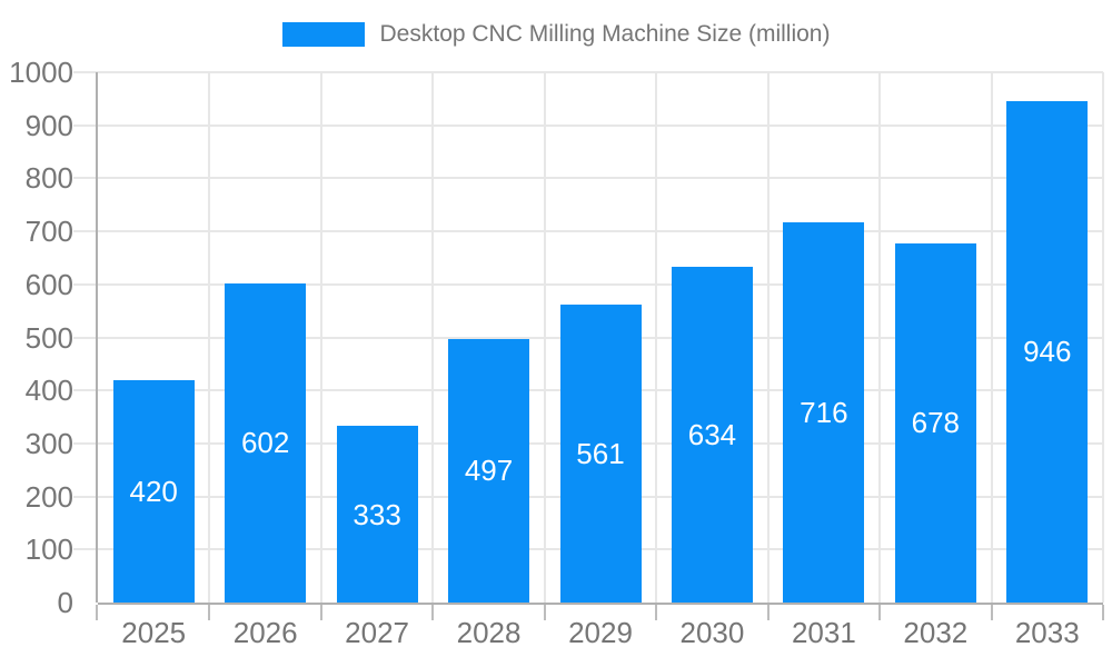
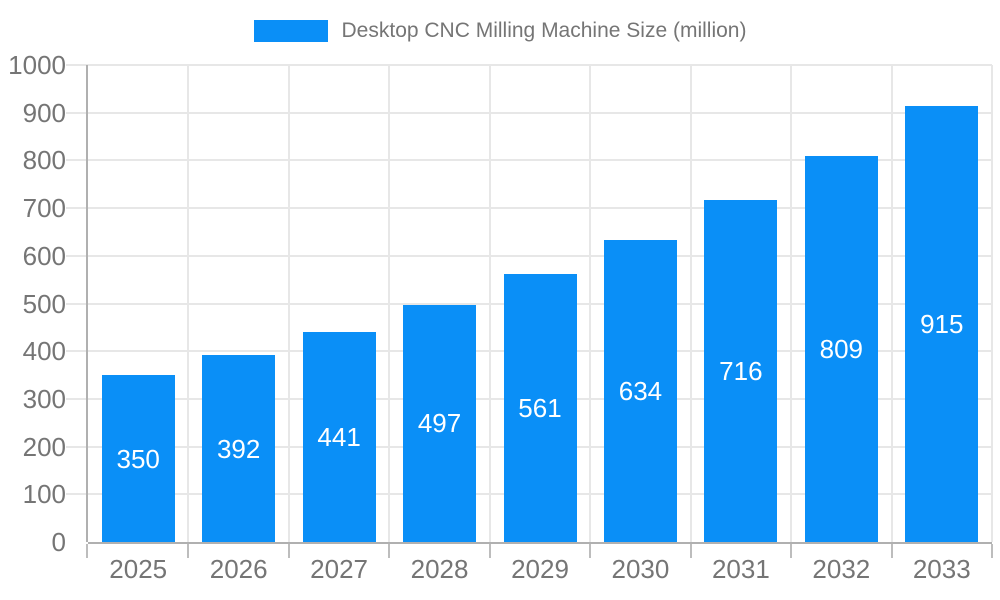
2025: 420 -> 350
2026: 602 -> 392
2027: 333 -> 441
2032: 678 -> 809
2033: 946 -> 915
